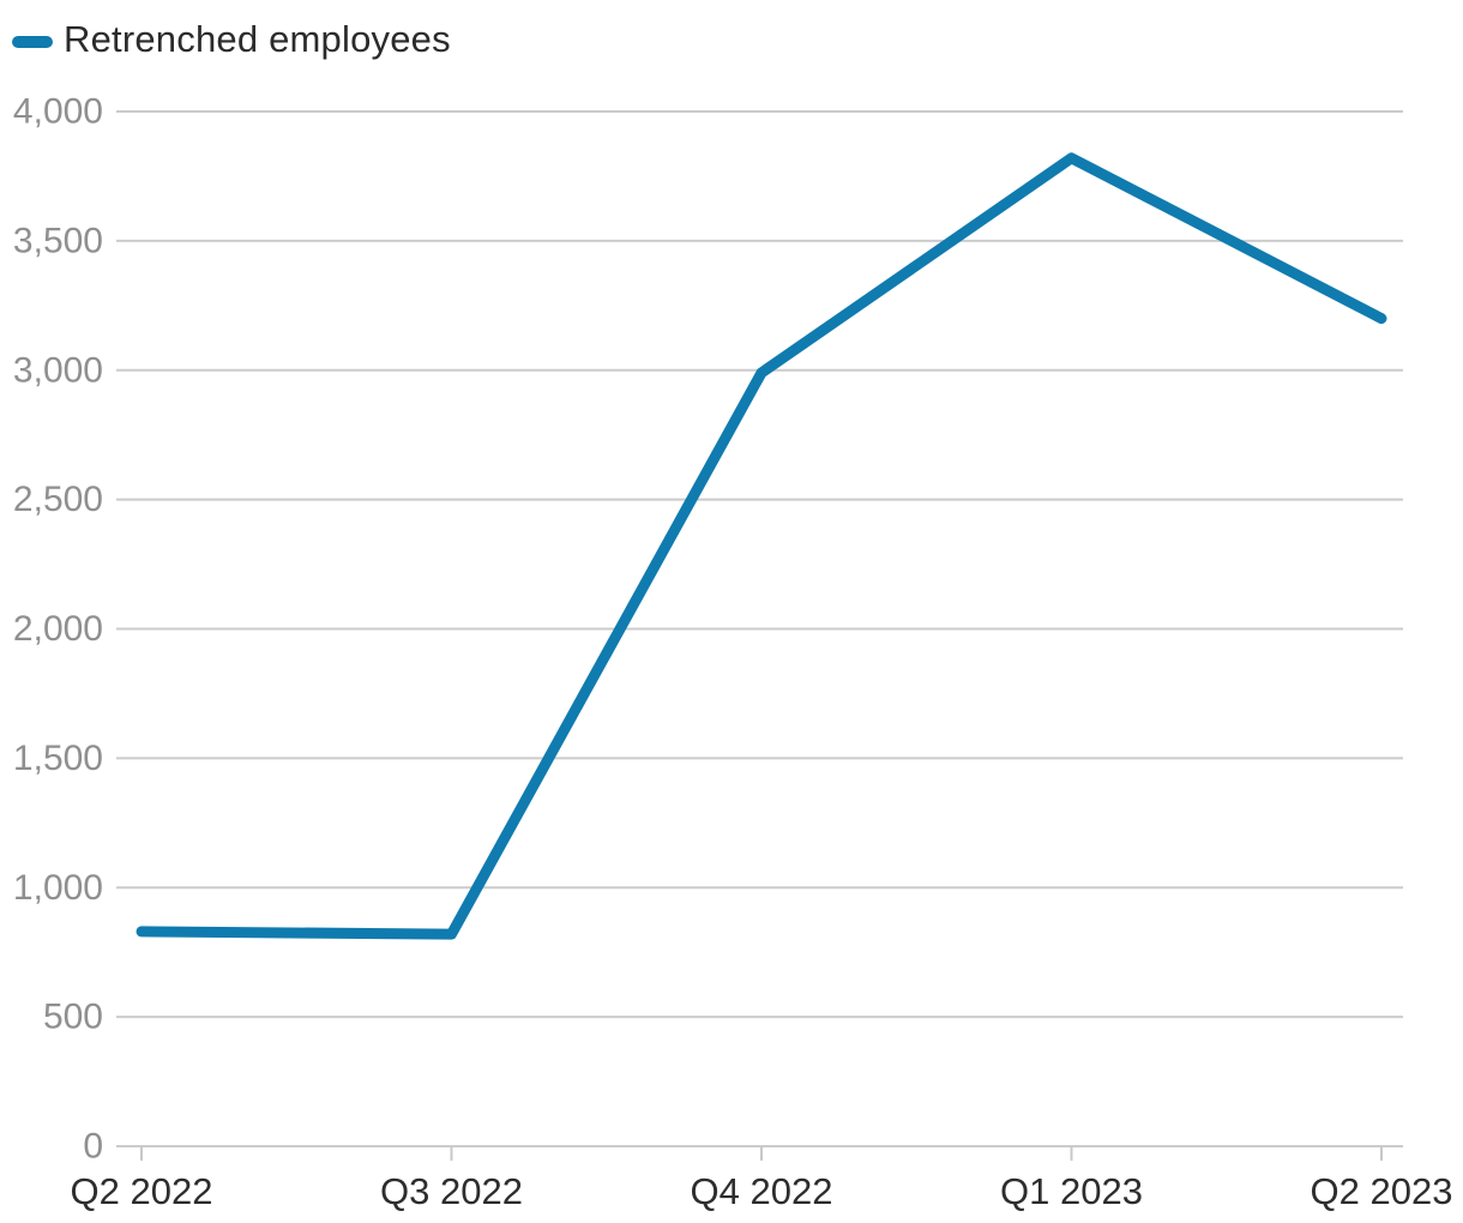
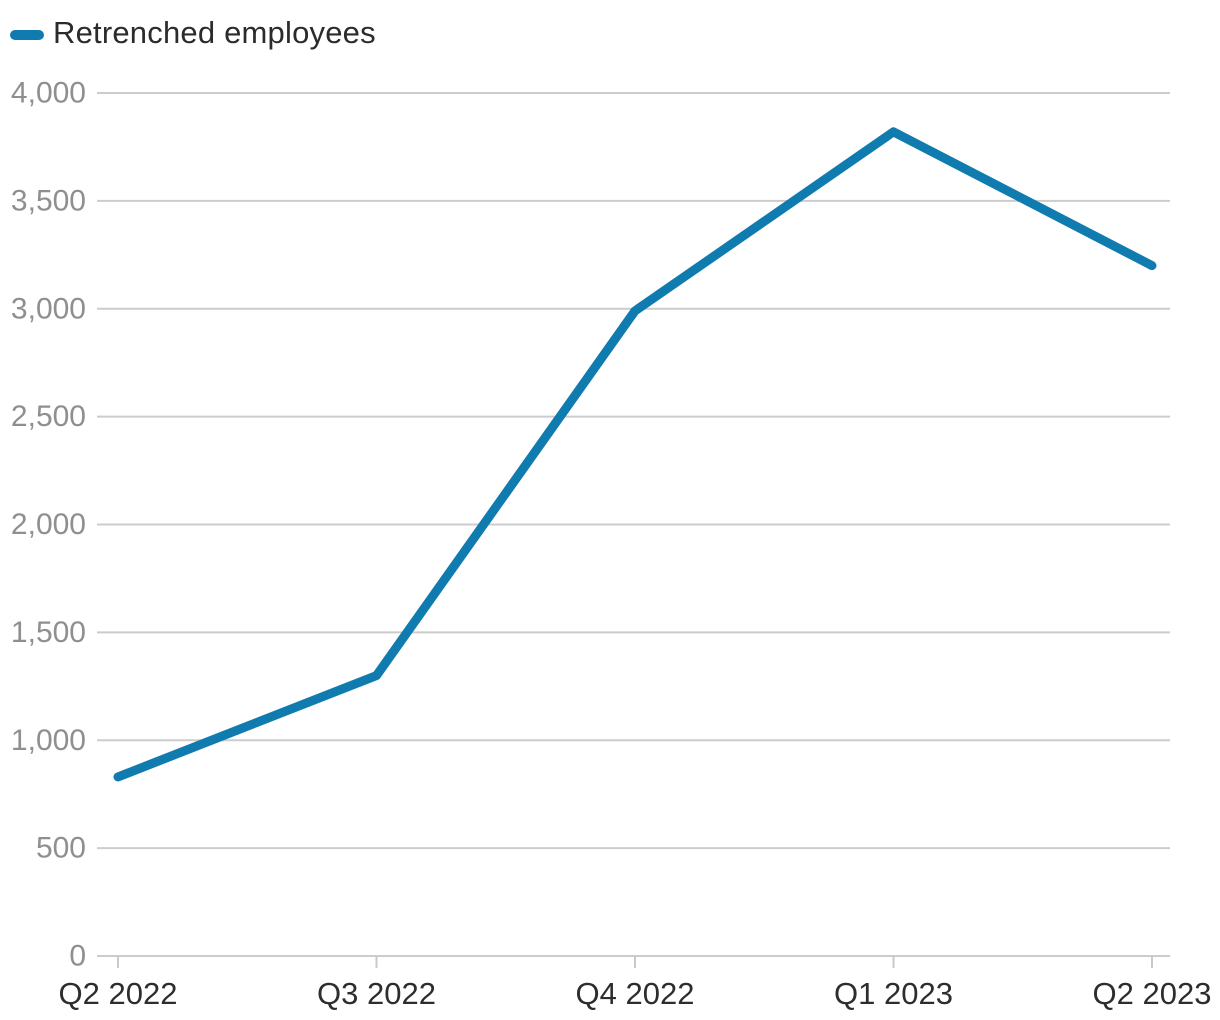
Q3 2022: 820 -> 1300
